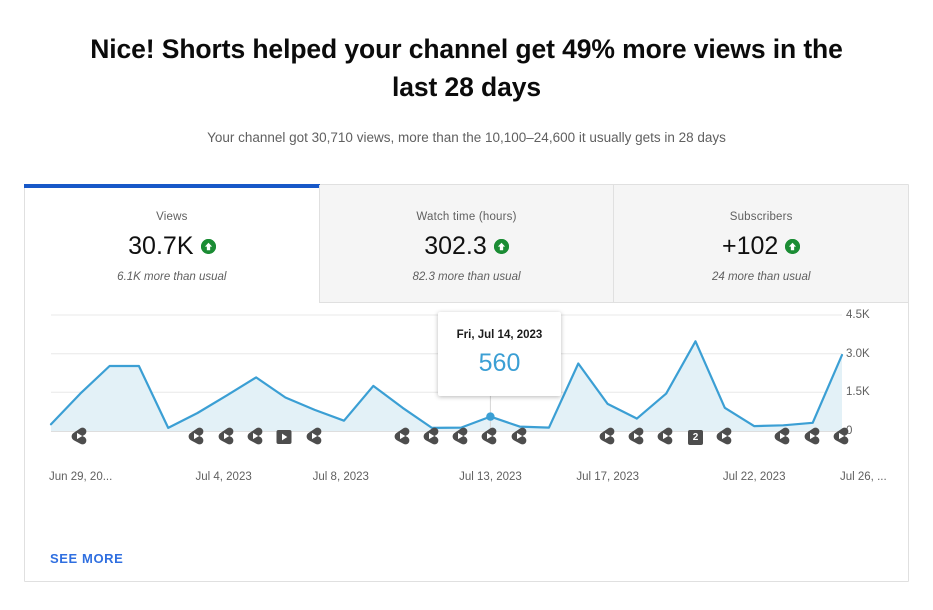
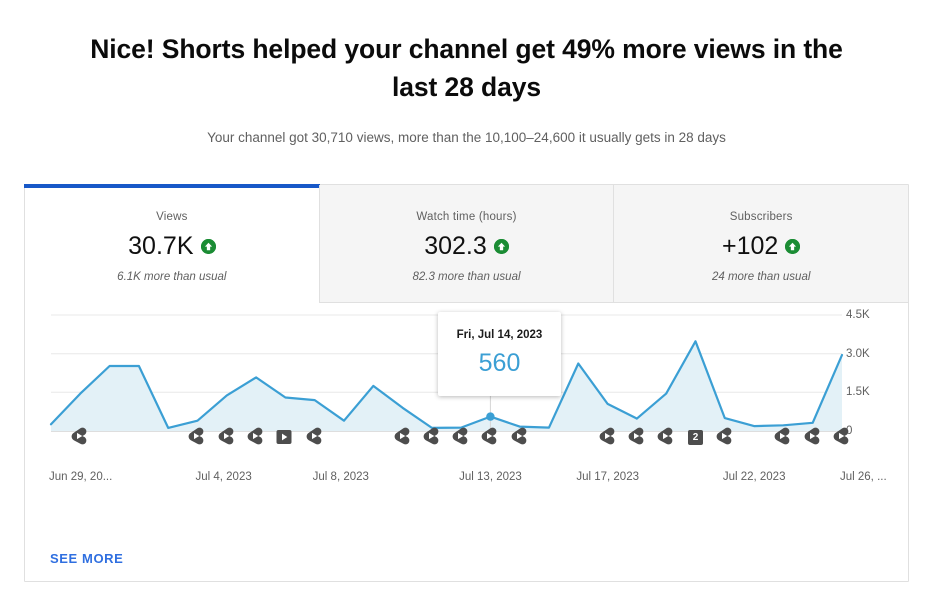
Jul 4, 2023: 0.7K -> 0.4K
Jul 8, 2023: 0.8K -> 1.2K
Jul 22, 2023: 0.9K -> 0.5K
